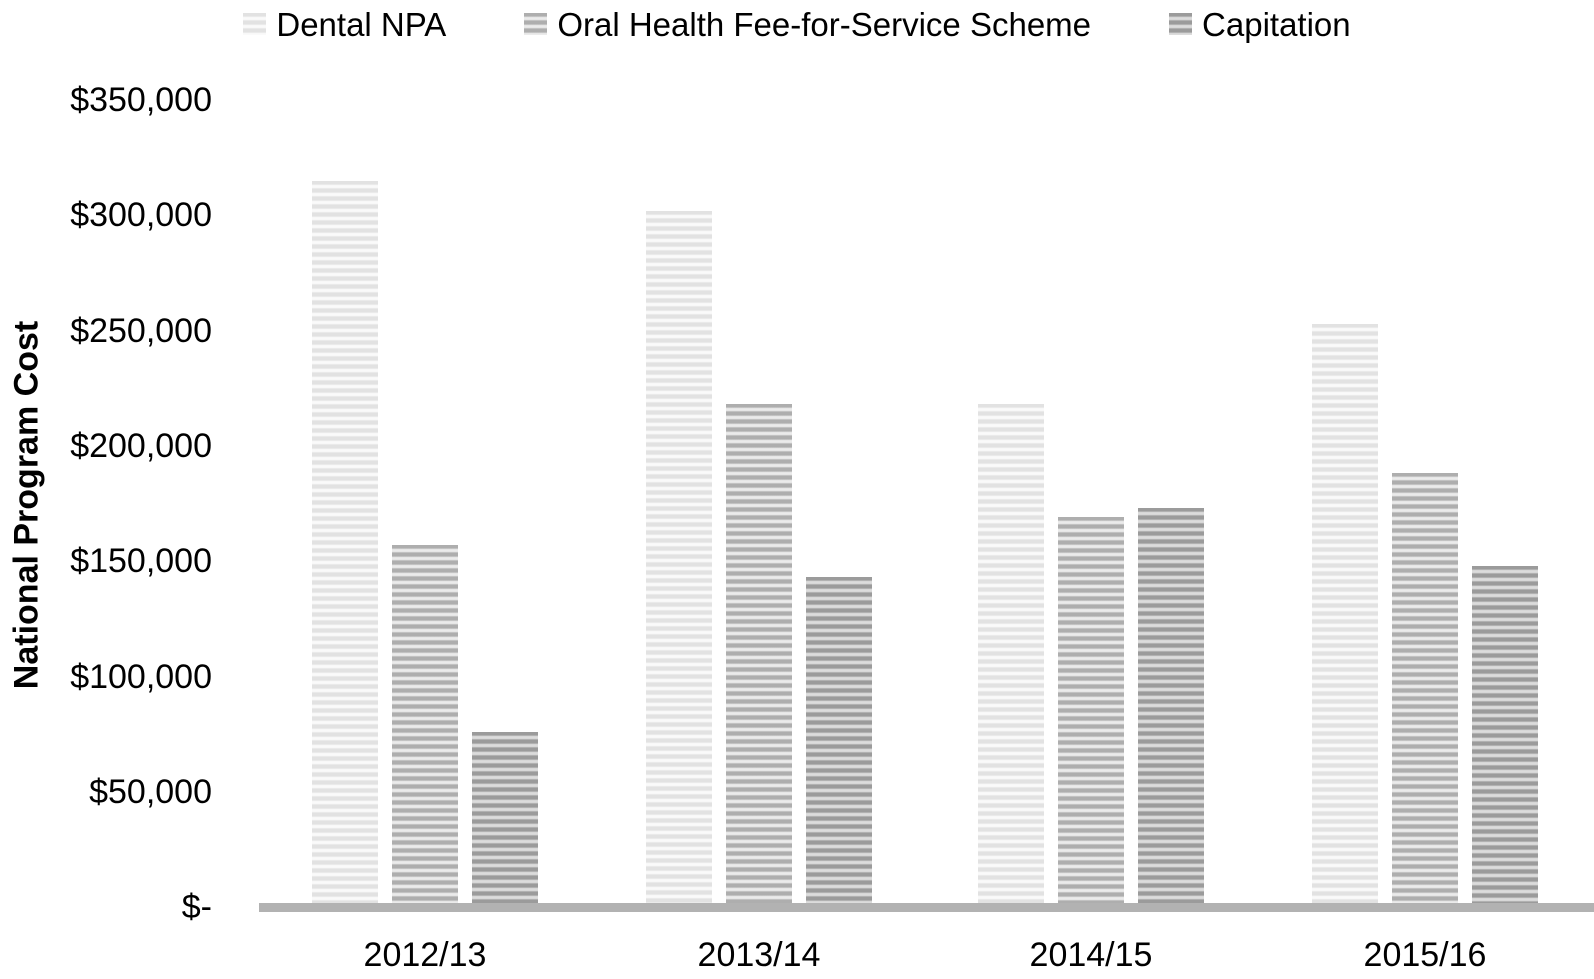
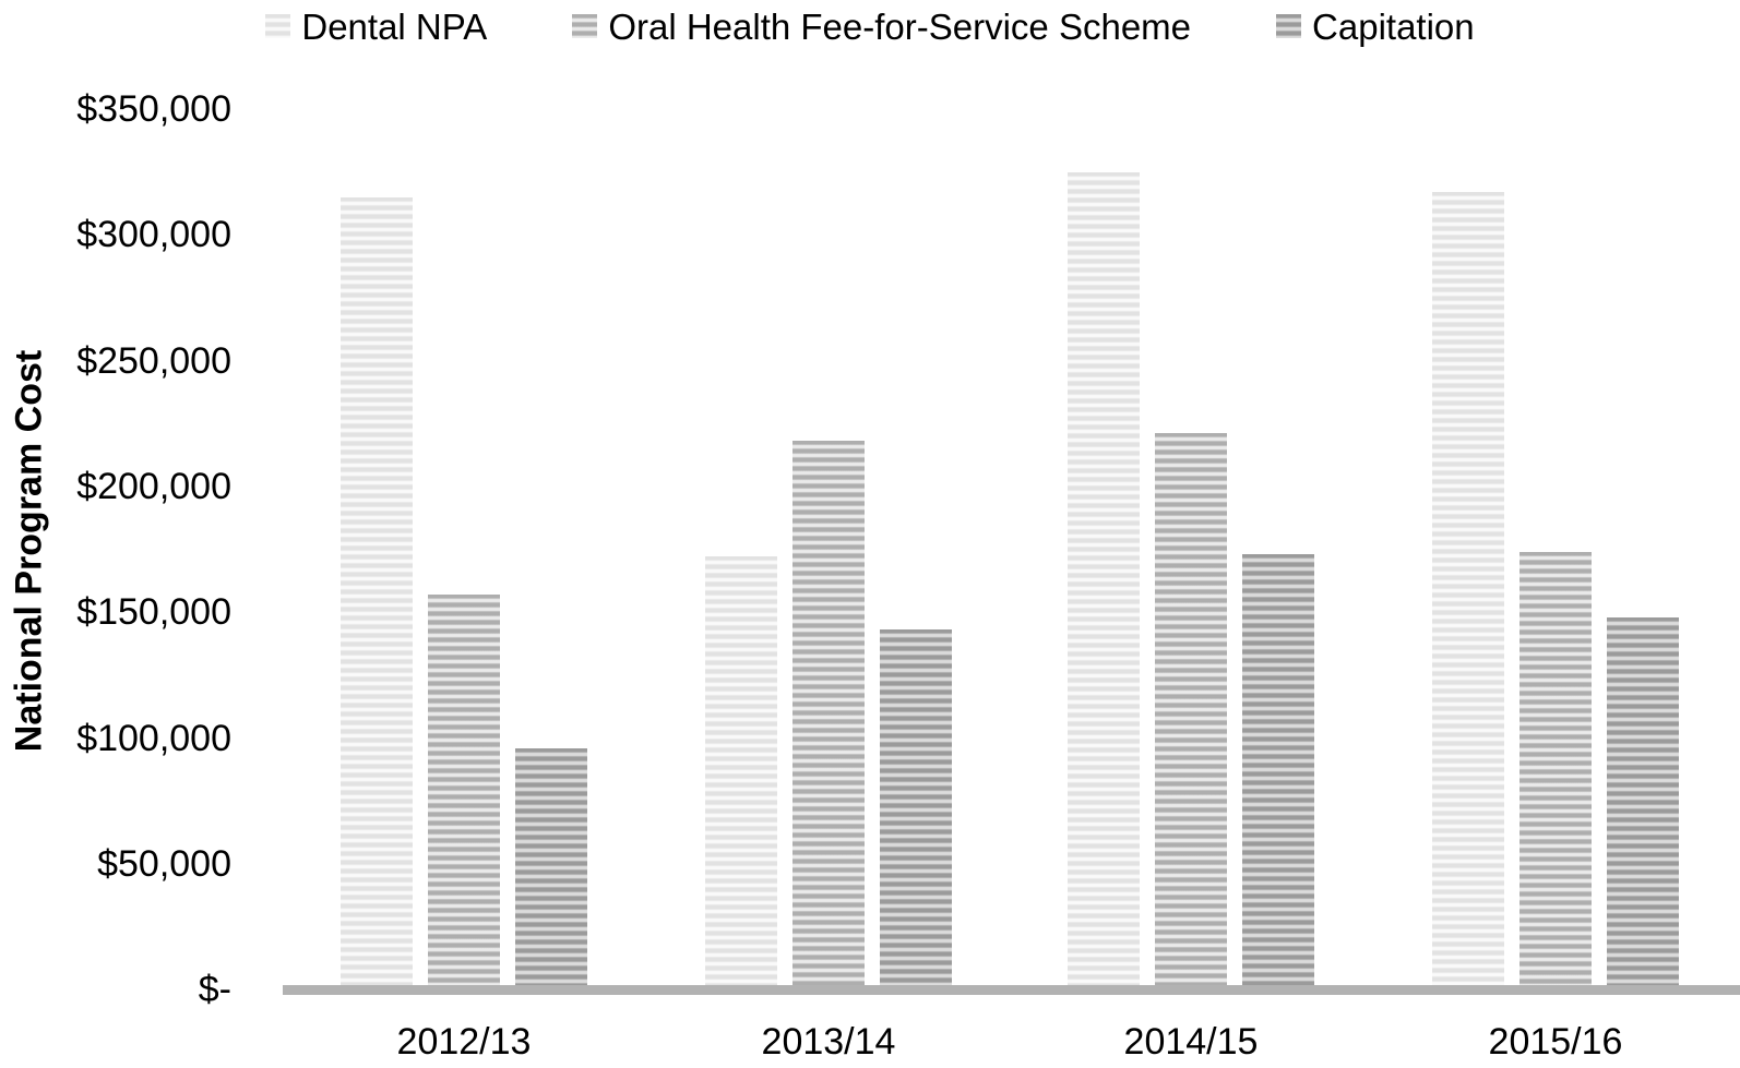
Capitation/2012/13: $76000 -> $96000
Dental NPA/2013/14: $302000 -> $172000
Dental NPA/2014/15: $218000 -> $325000
Oral Health Fee-for-Service Scheme/2014/15: $169000 -> $221000
Dental NPA/2015/16: $253000 -> $317000
Oral Health Fee-for-Service Scheme/2015/16: $188000 -> $174000
